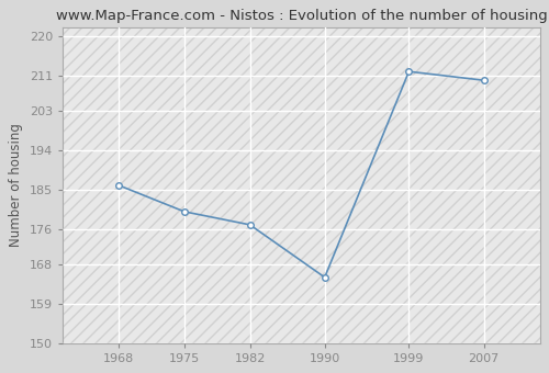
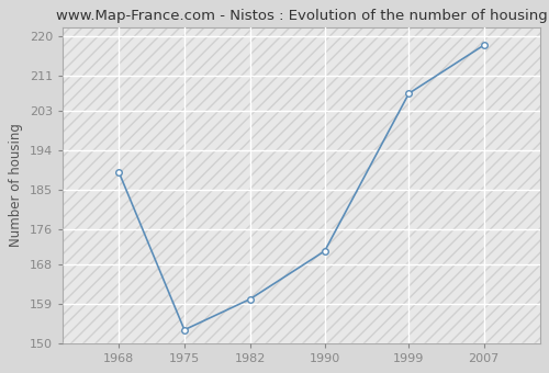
1968: 186 -> 189
1975: 180 -> 153
1982: 177 -> 160
1990: 165 -> 171
1999: 212 -> 207
2007: 210 -> 218
